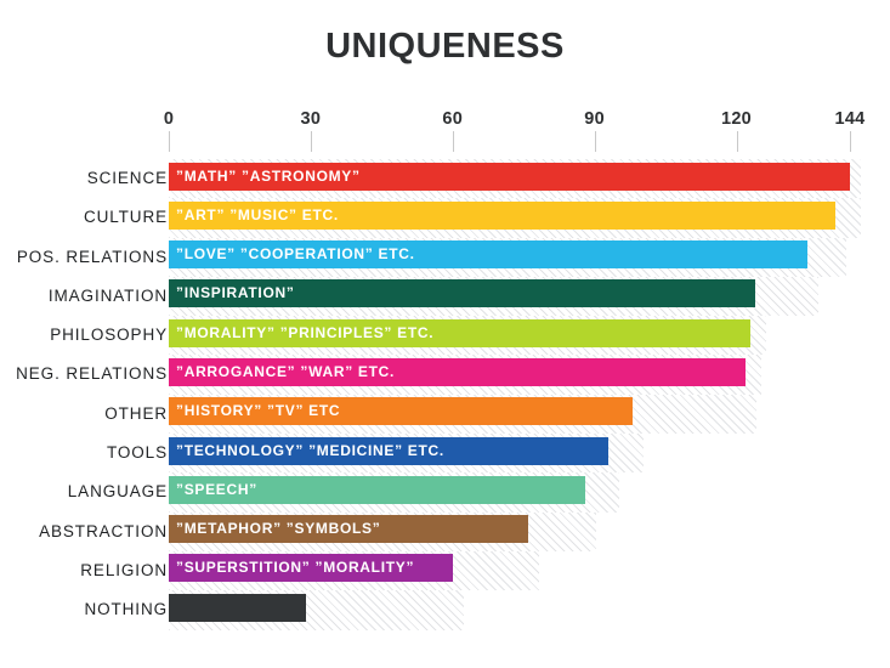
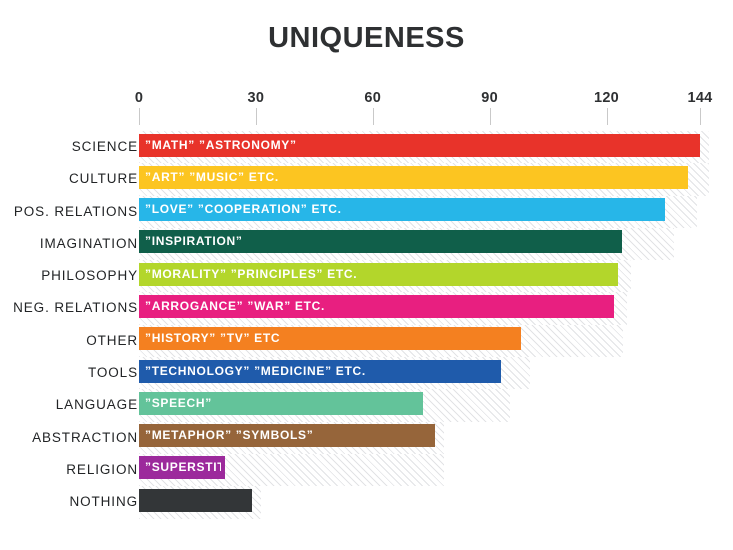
LANGUAGE: 88 -> 73
RELIGION: 60 -> 22
